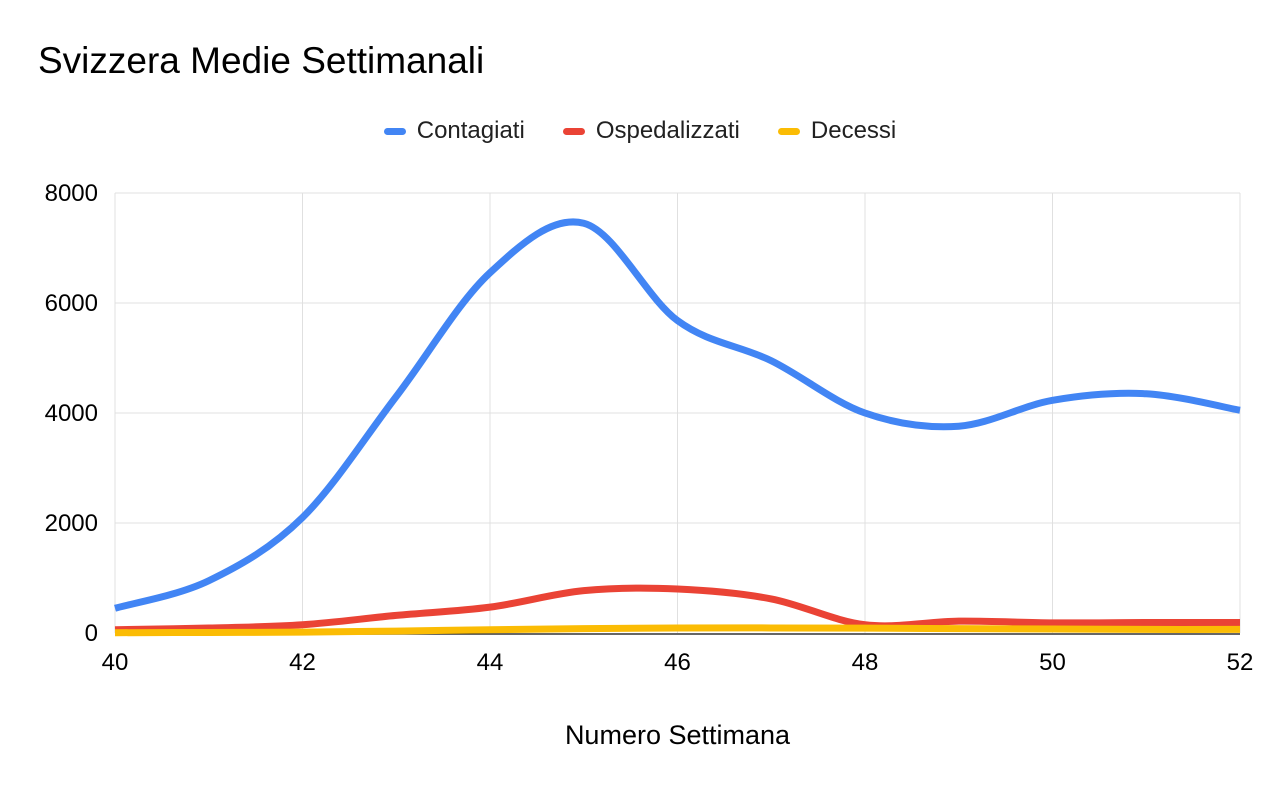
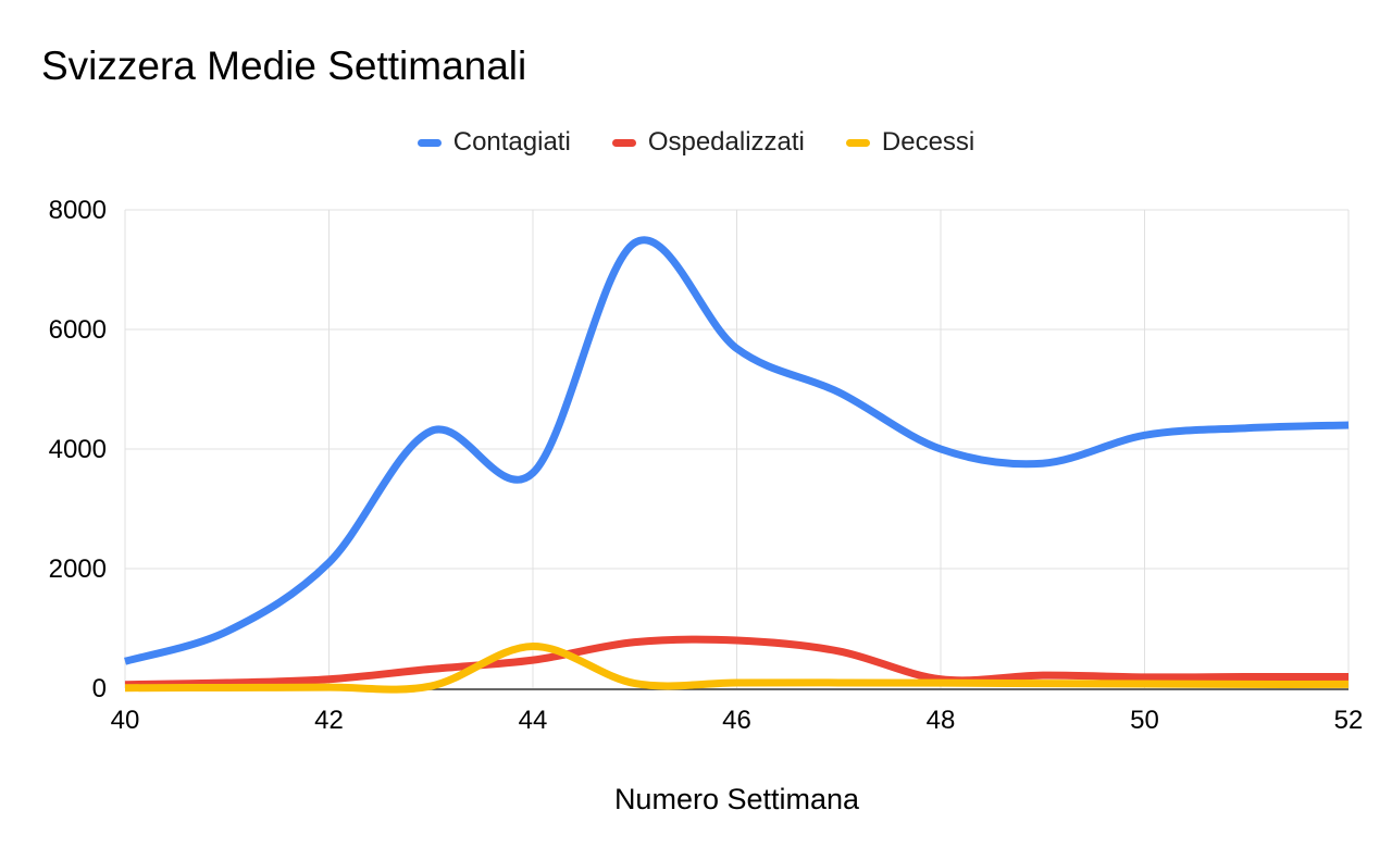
Contagiati/44: 6600 -> 3600
Decessi/44: 100 -> 700
Contagiati/52: 4000 -> 4400
